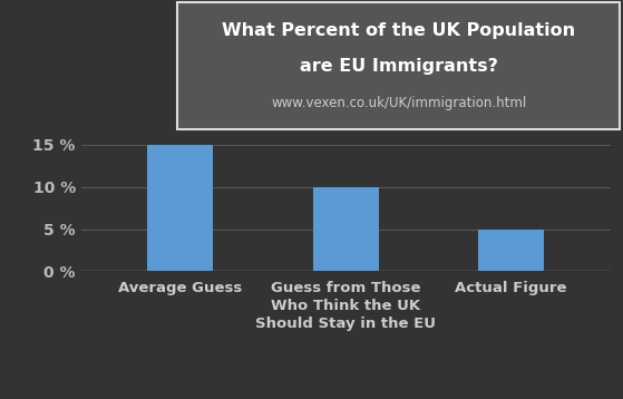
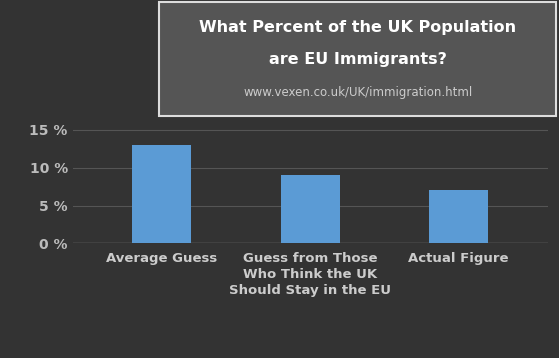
Average Guess: 15 % -> 13 %
Guess from Those Who Think the UK Should Stay in the EU: 10 % -> 9 %
Actual Figure: 5 % -> 7 %
